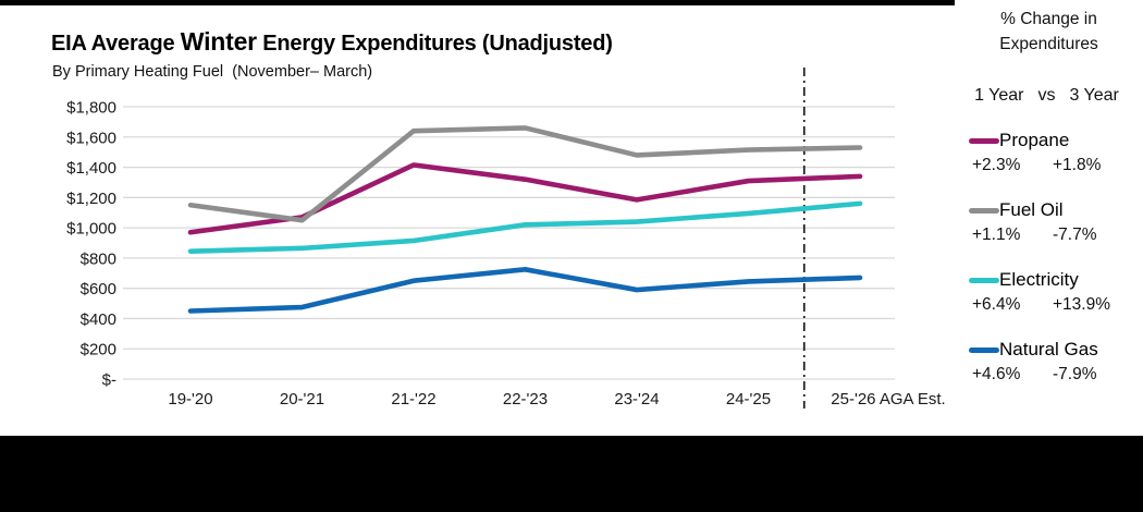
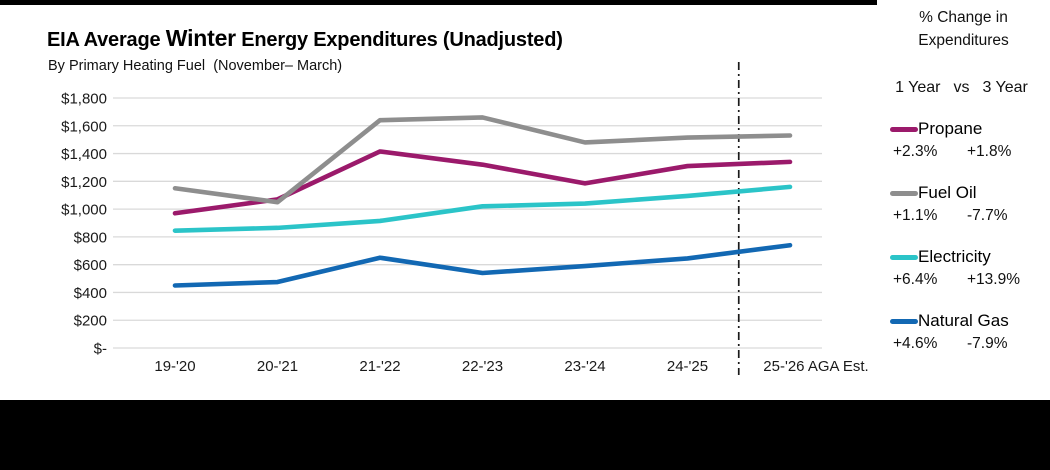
Natural Gas/22-'23: $720 -> $540
Natural Gas/25-'26 AGA Est.: $670 -> $740
